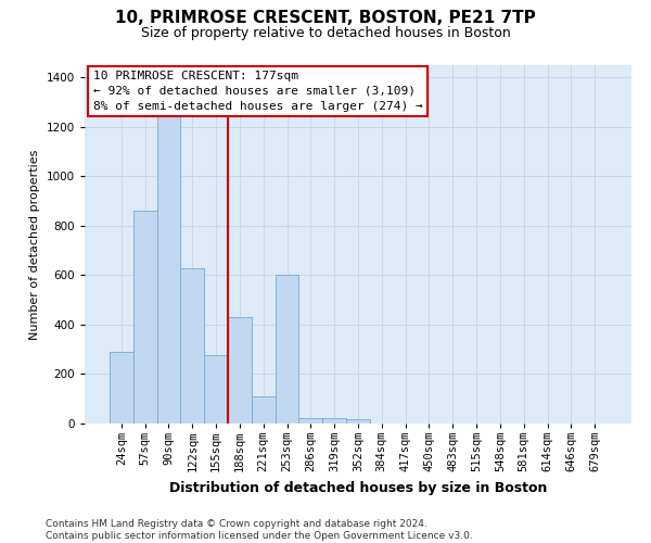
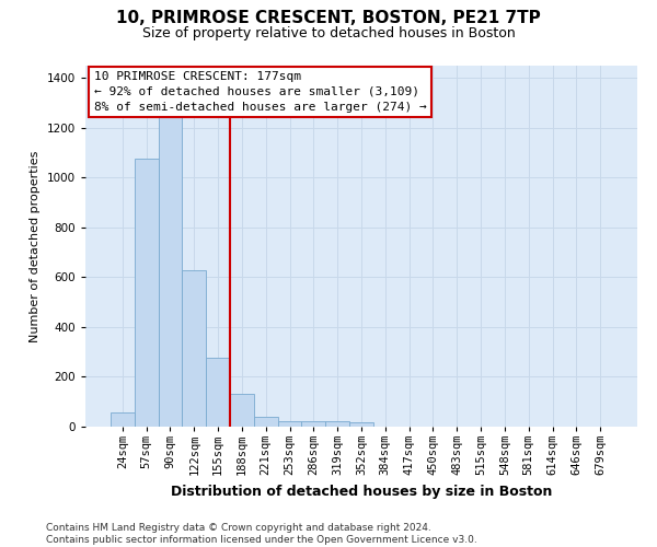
24sqm: 290 -> 55
57sqm: 860 -> 1075
188sqm: 430 -> 130
221sqm: 110 -> 40
253sqm: 600 -> 22
